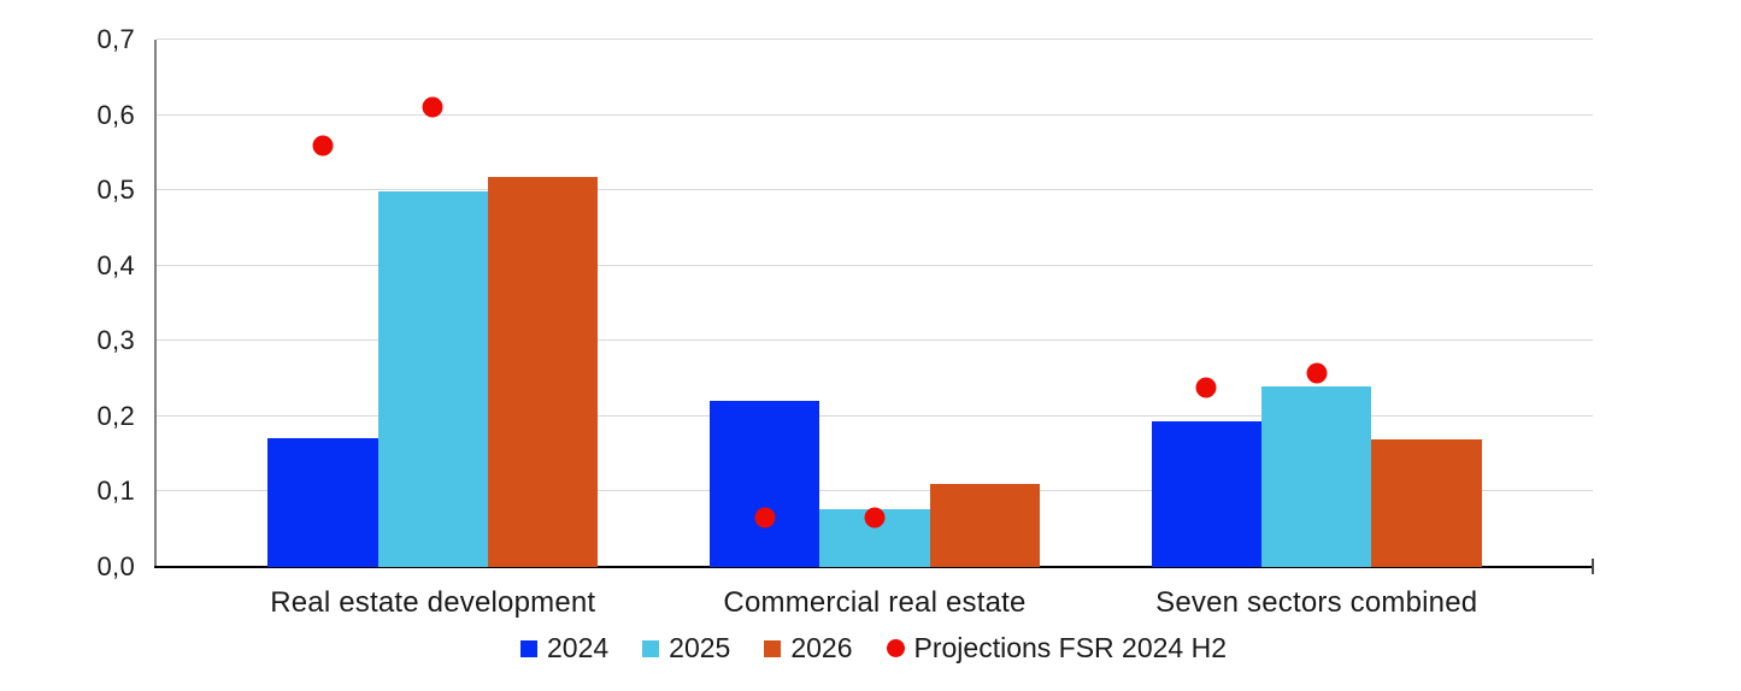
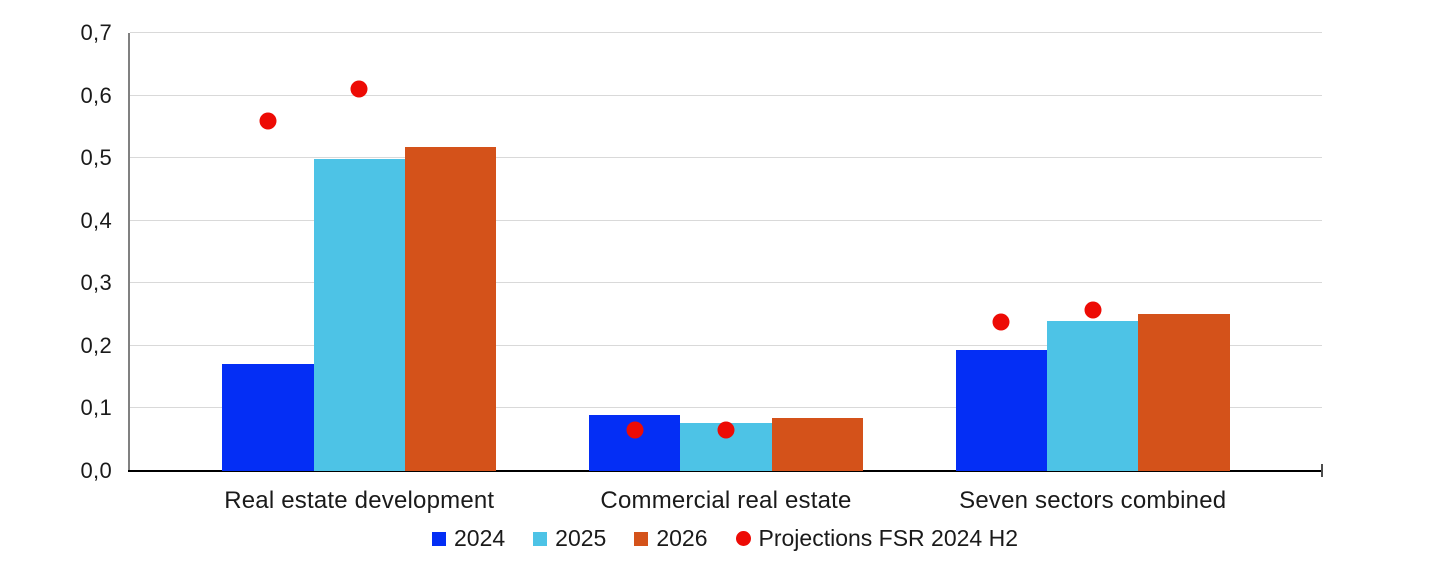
2024/Commercial real estate: 0,22 -> 0,09
2026/Commercial real estate: 0,11 -> 0,08
2026/Seven sectors combined: 0,17 -> 0,25
